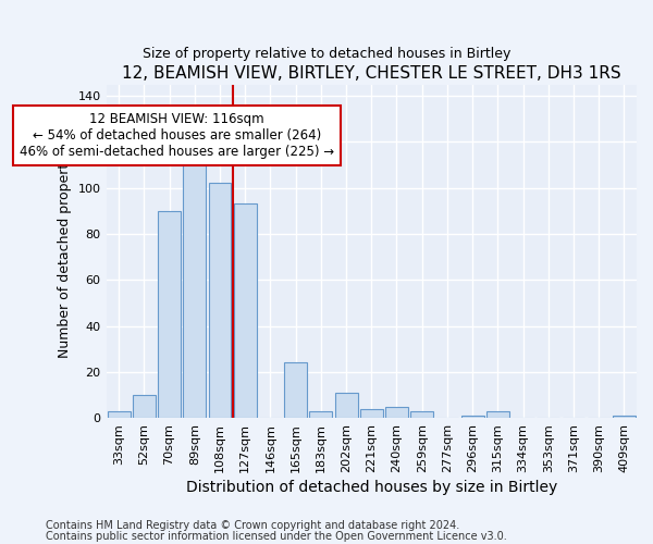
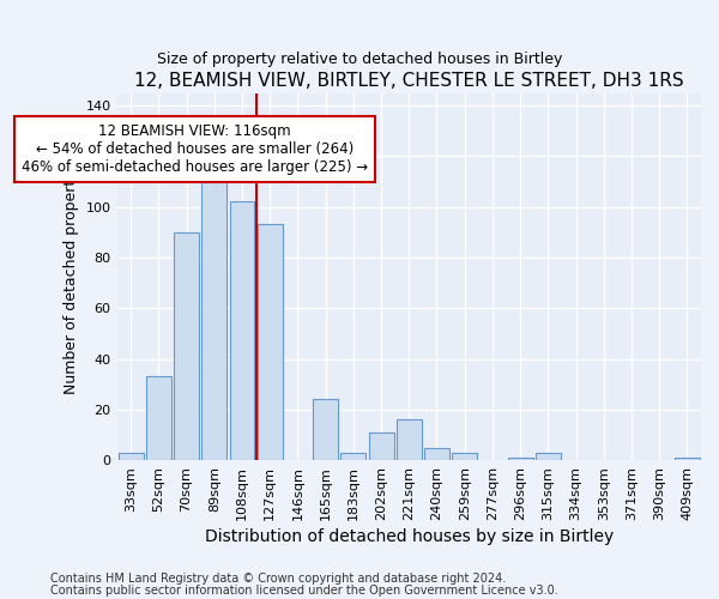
52sqm: 10 -> 33
221sqm: 4 -> 16
